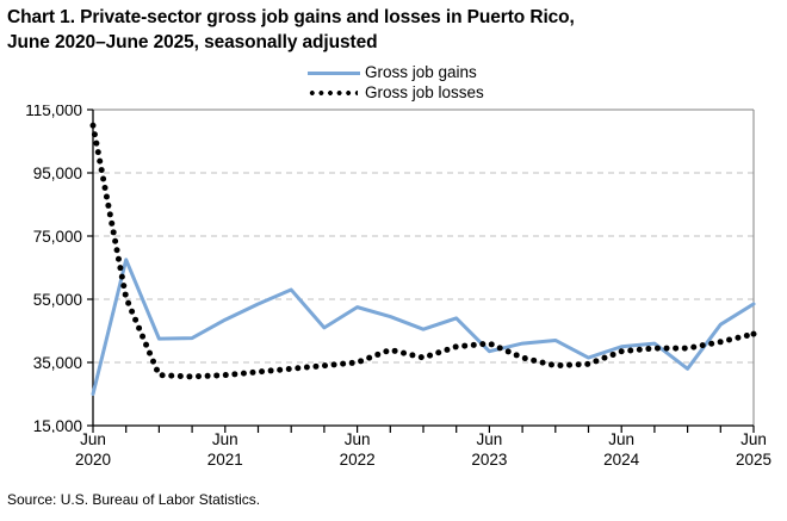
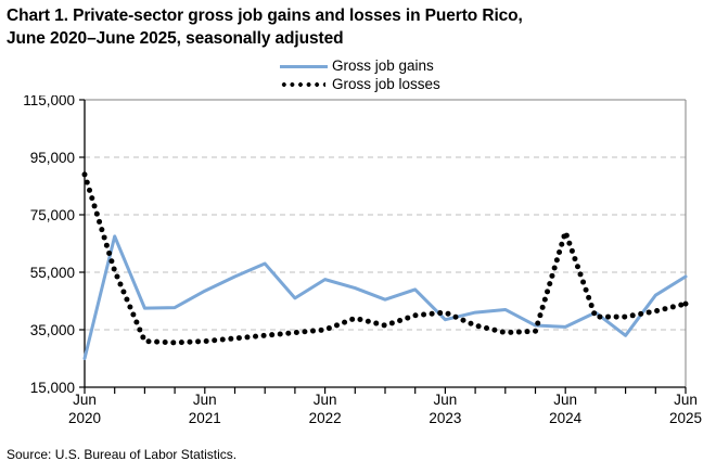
Gross job losses/Jun 2020: 110000 -> 89000
Gross job gains/Jun 2024: 40000 -> 36000
Gross job losses/Jun 2024: 38000 -> 69000
